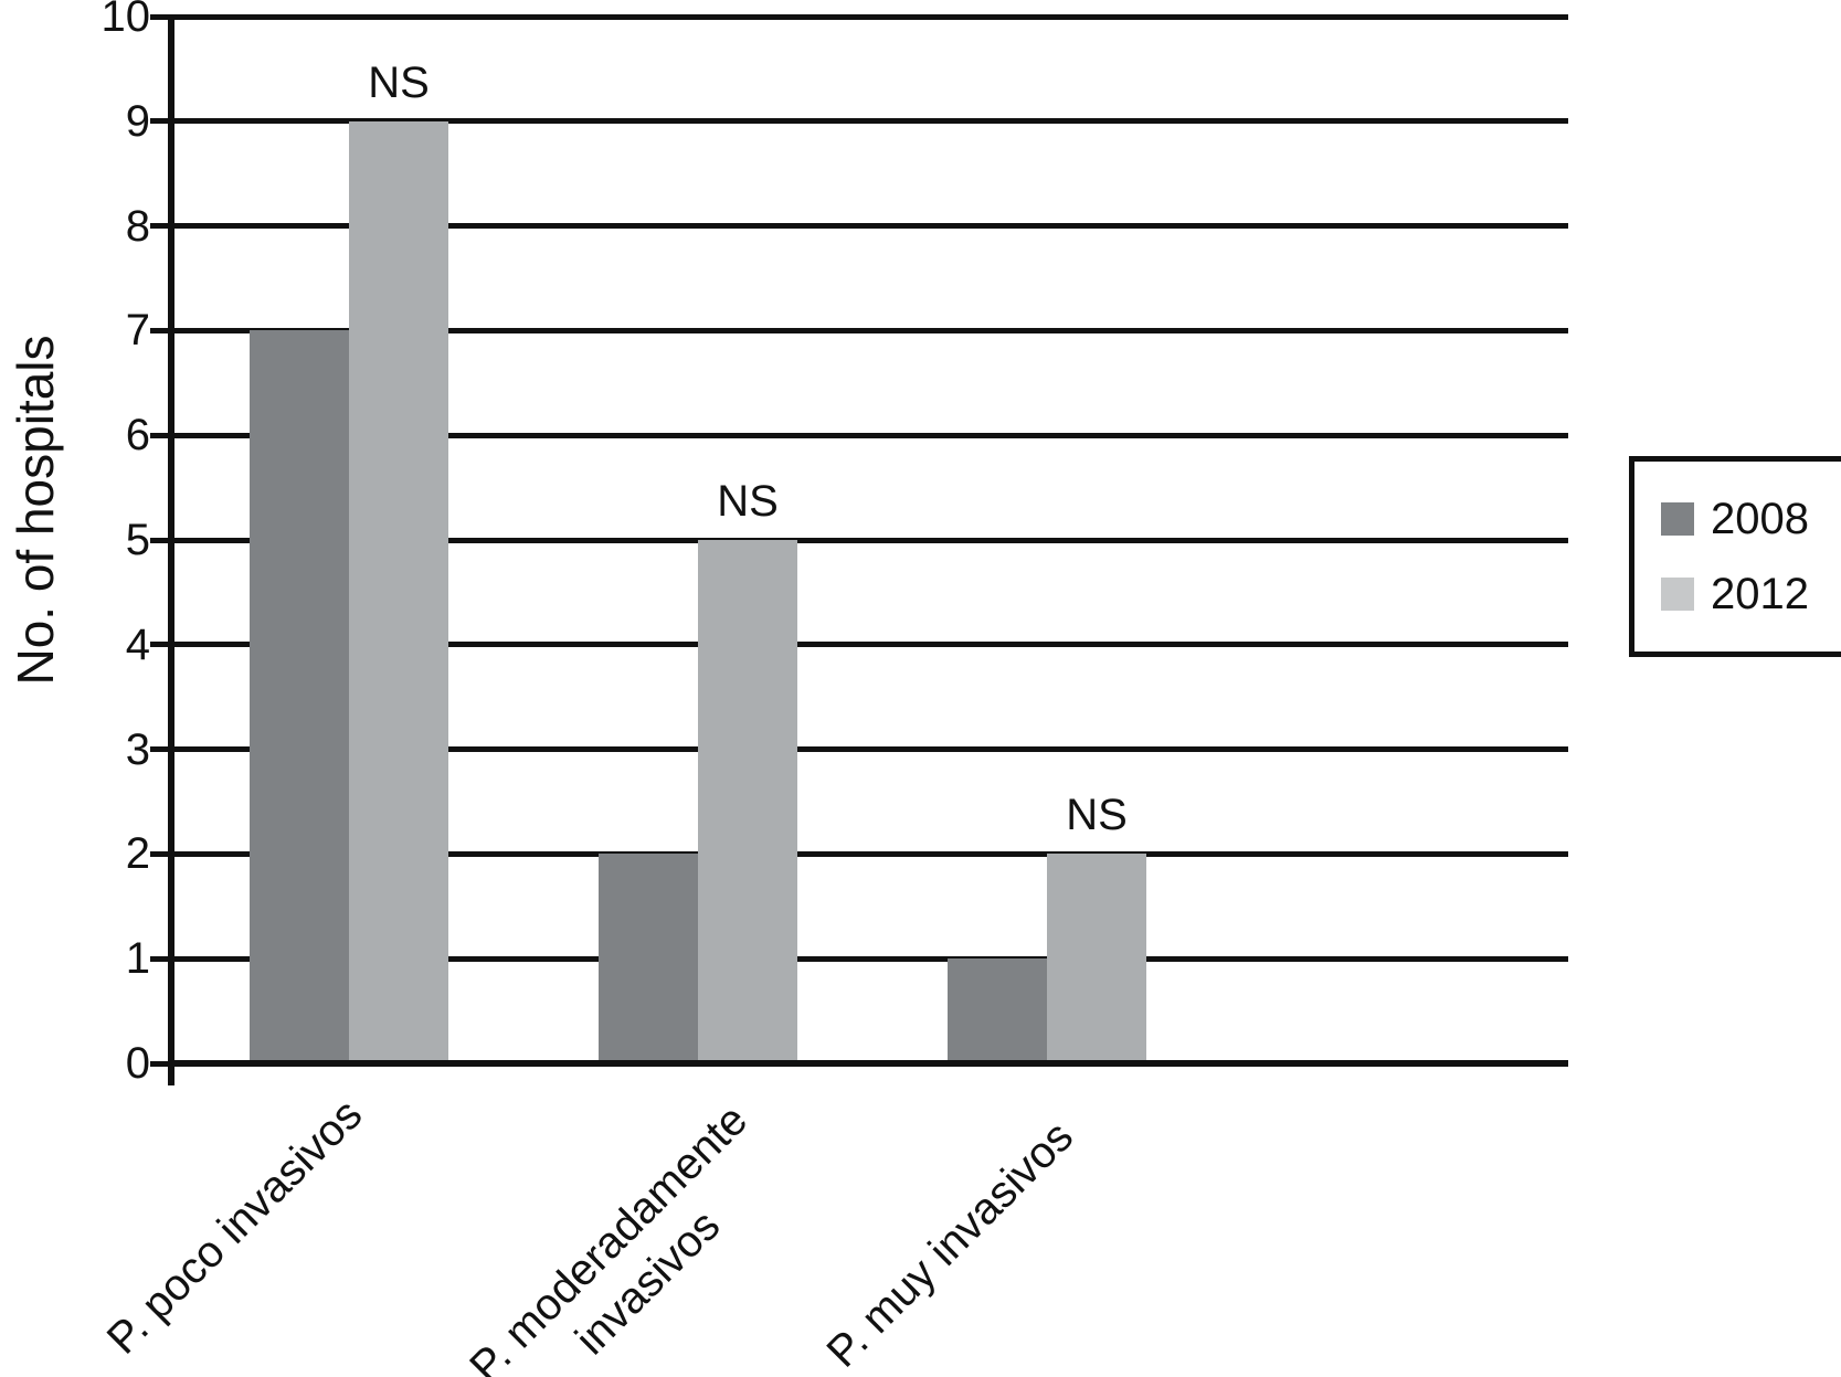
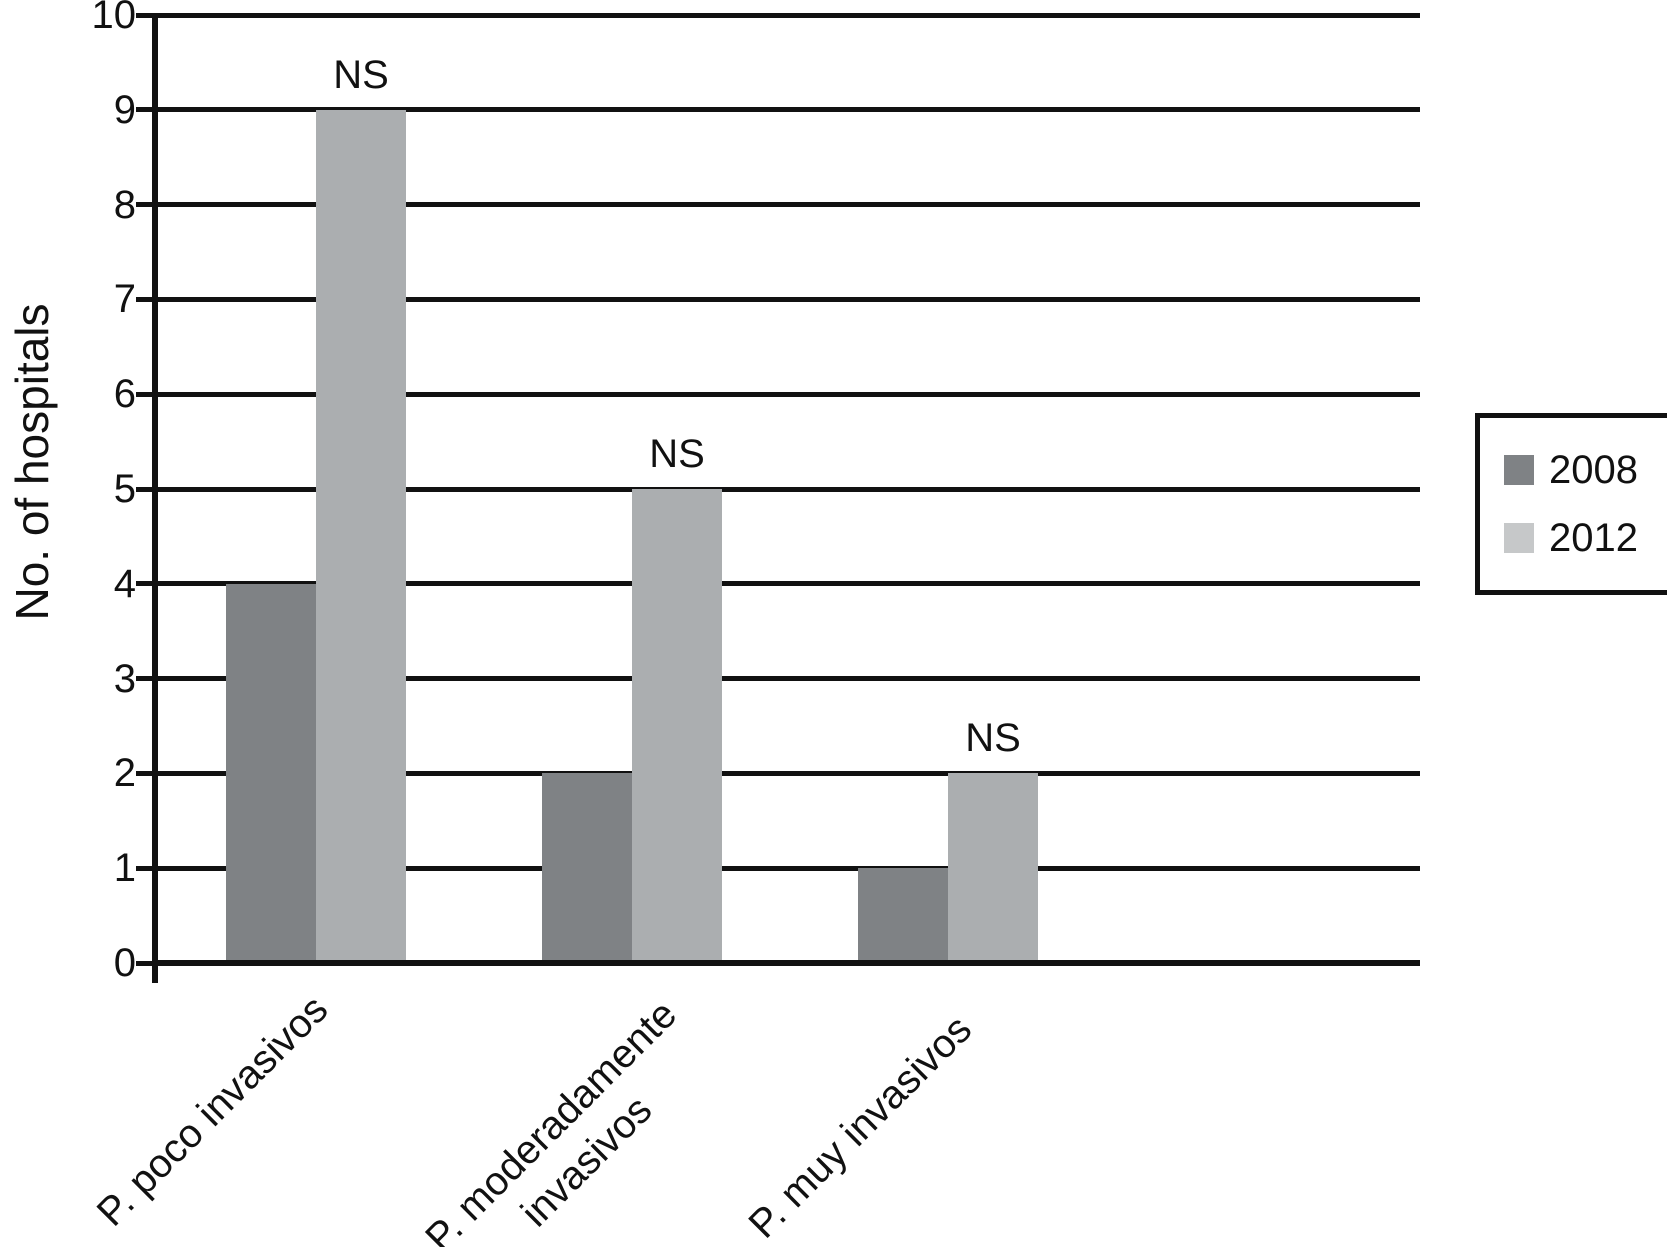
2008/P. poco invasivos: 7 -> 4
